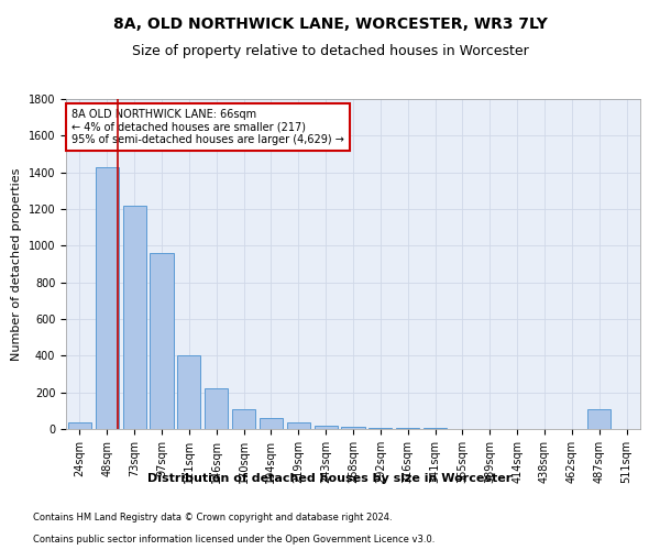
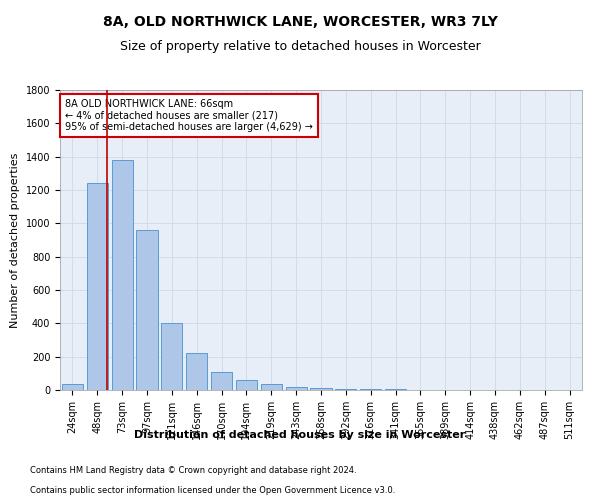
48sqm: 1430 -> 1240
73sqm: 1220 -> 1380
487sqm: 110 -> 0
